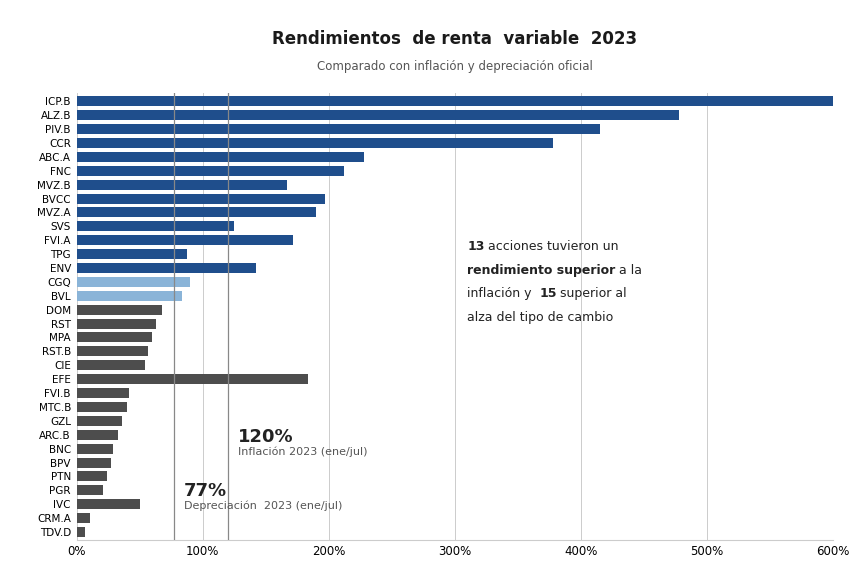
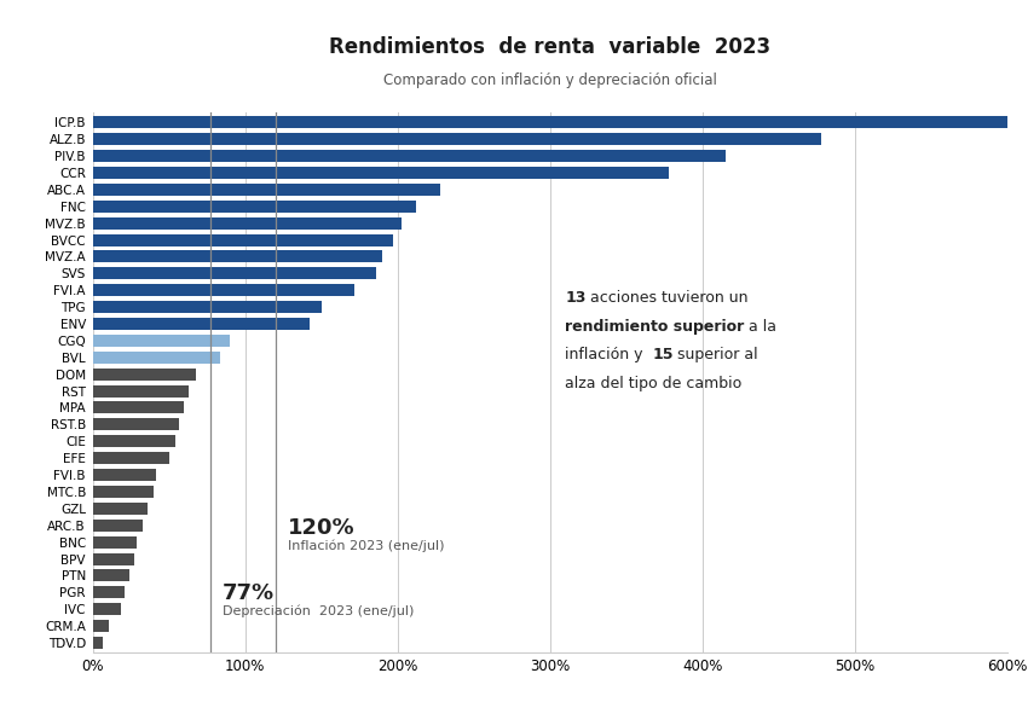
MVZ.B: 167% -> 203%
SVS: 125% -> 186%
TPG: 88% -> 150%
EFE: 184% -> 50%
IVC: 50% -> 19%
